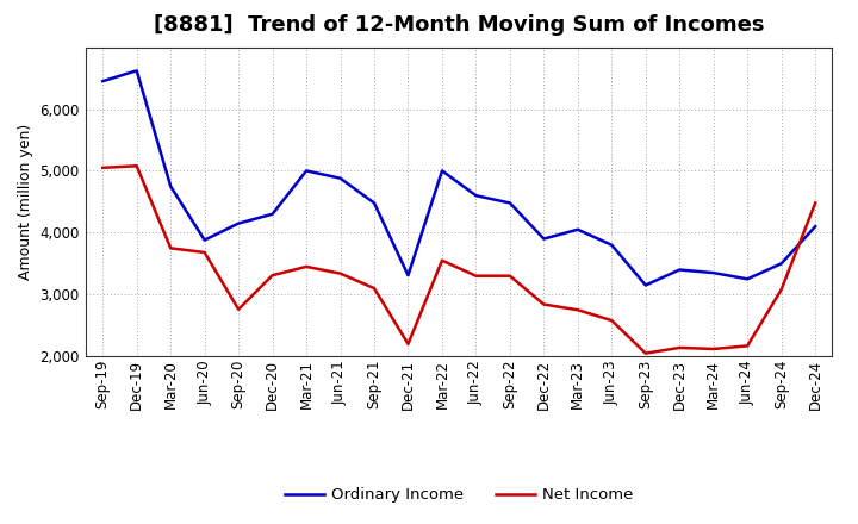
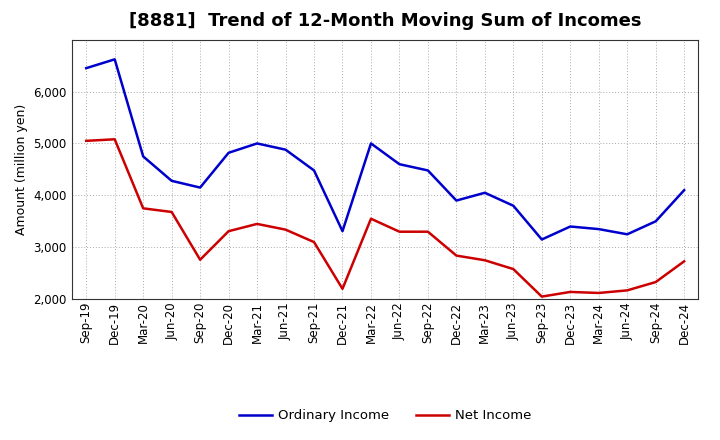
Ordinary Income/Jun-20: 3,880 -> 4,280
Ordinary Income/Dec-20: 4,300 -> 4,820
Net Income/Sep-24: 3,080 -> 2,330
Net Income/Dec-24: 4,480 -> 2,730
